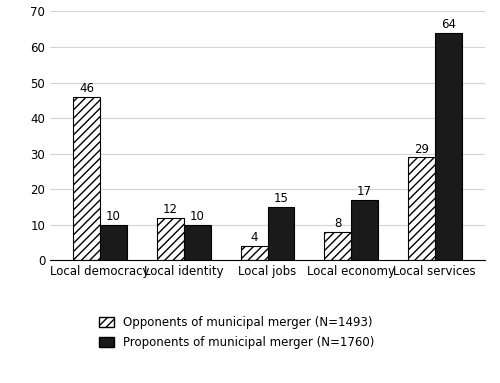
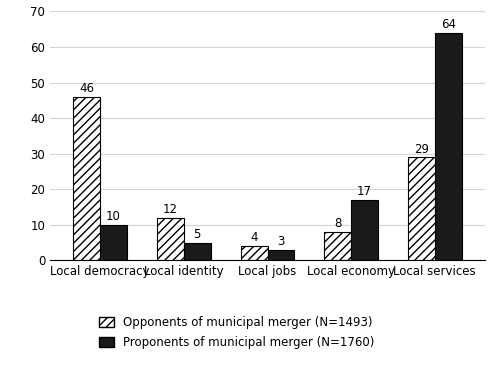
Proponents of municipal merger (N=1760)/Local identity: 10 -> 5
Proponents of municipal merger (N=1760)/Local jobs: 15 -> 3
